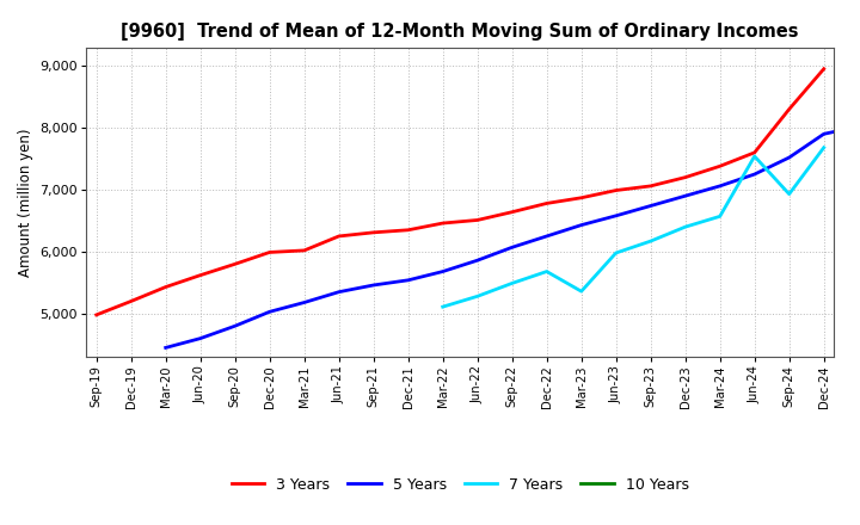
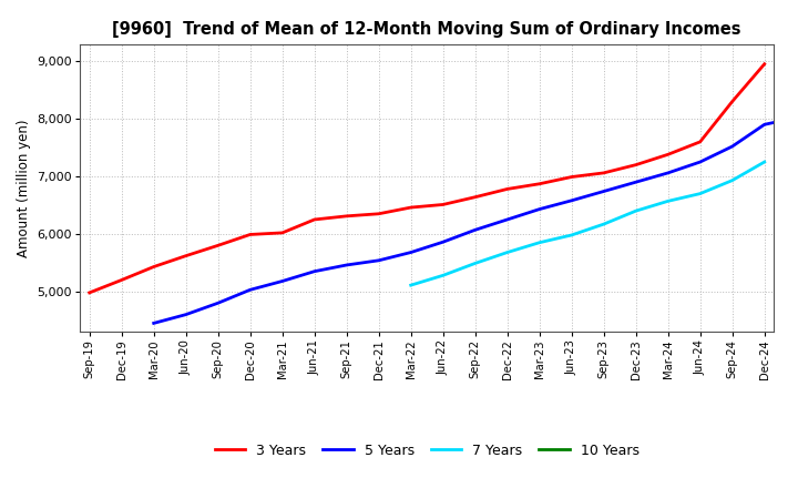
7 Years/Mar-23: 5,360 -> 5,850
7 Years/Jun-24: 7,540 -> 6,700
7 Years/Dec-24: 7,680 -> 7,250
